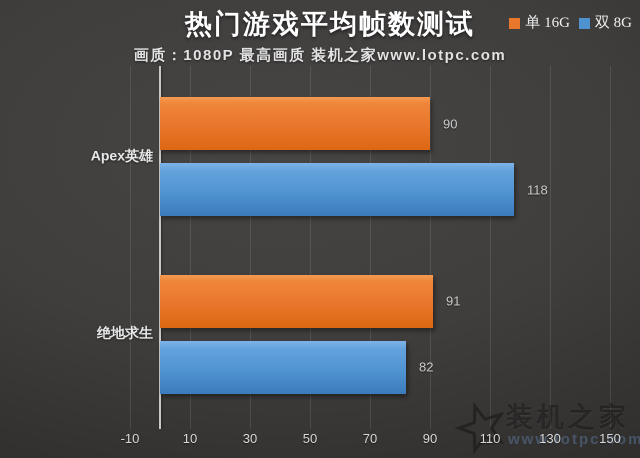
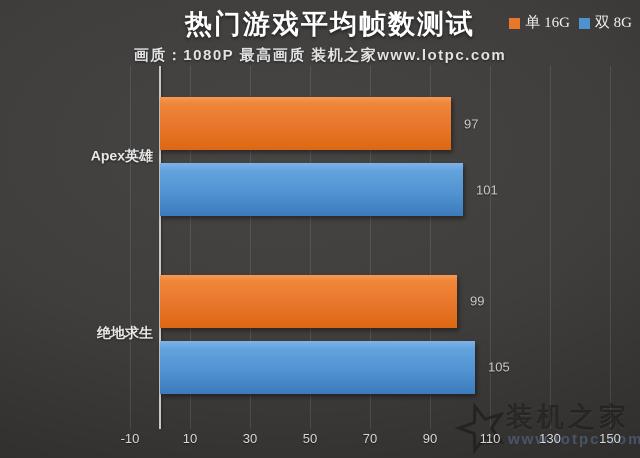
单 16G/Apex英雄: 90 -> 97
双 8G/Apex英雄: 118 -> 101
单 16G/绝地求生: 91 -> 99
双 8G/绝地求生: 82 -> 105
